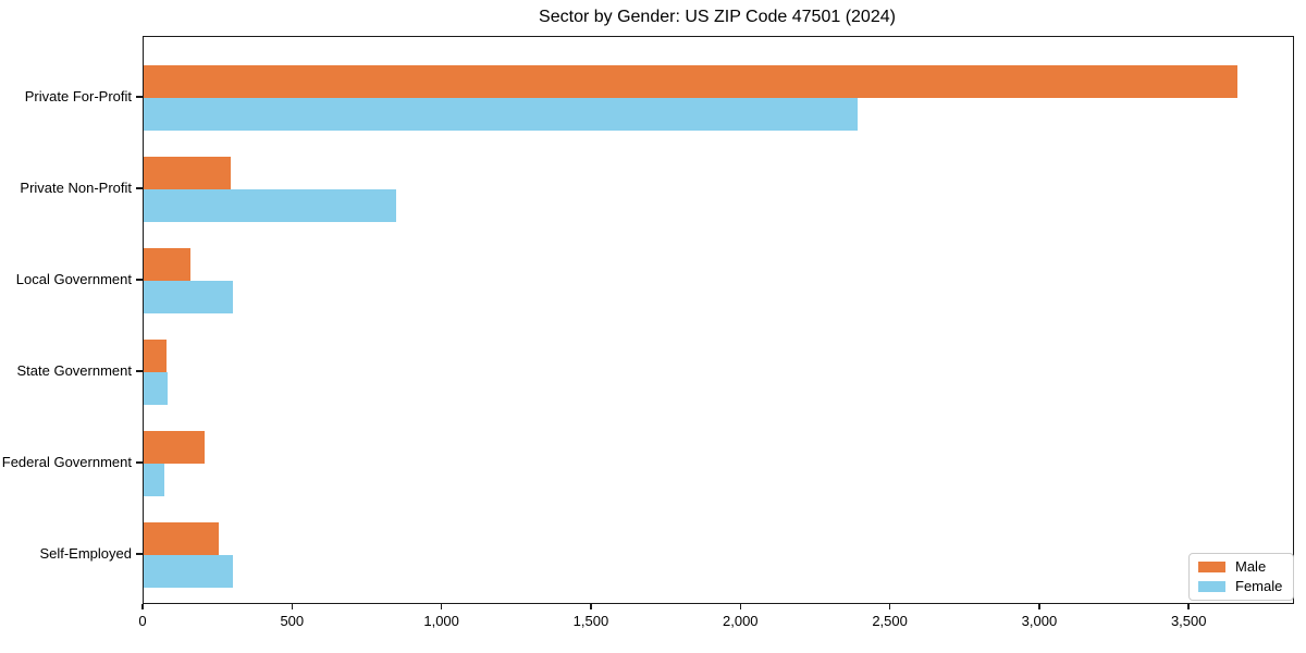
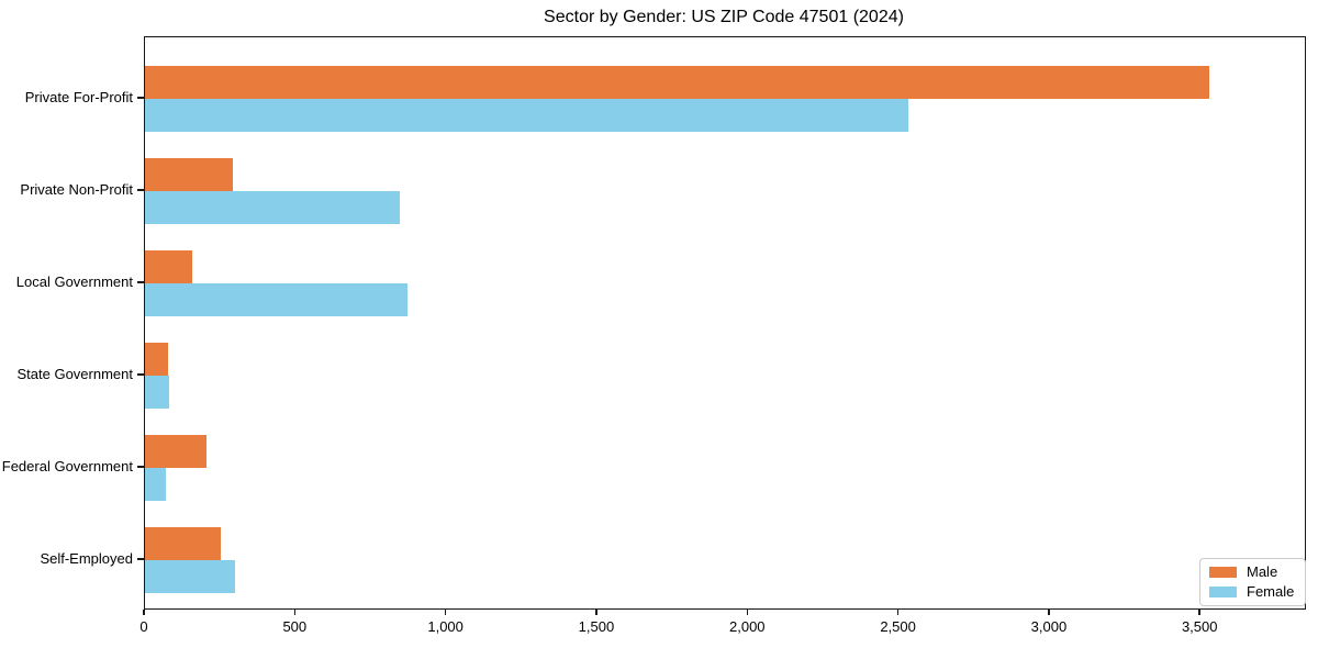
Male/Private For-Profit: 3660 -> 3530
Female/Private For-Profit: 2390 -> 2530
Female/Local Government: 300 -> 870
